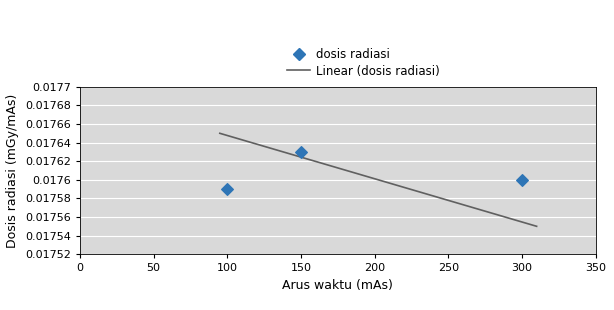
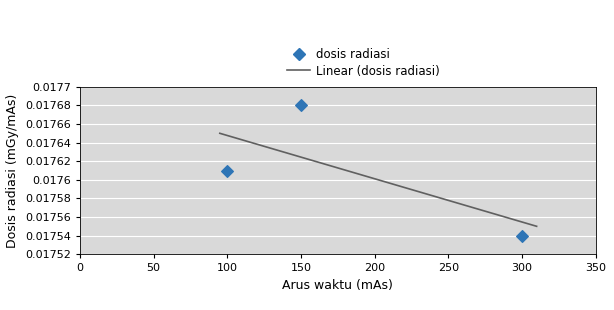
100: 0.01759 -> 0.01761
150: 0.01763 -> 0.01768
300: 0.01760 -> 0.01754
